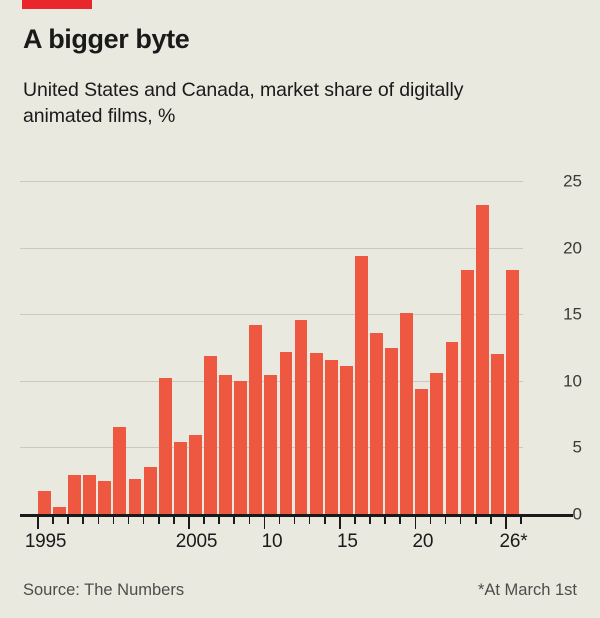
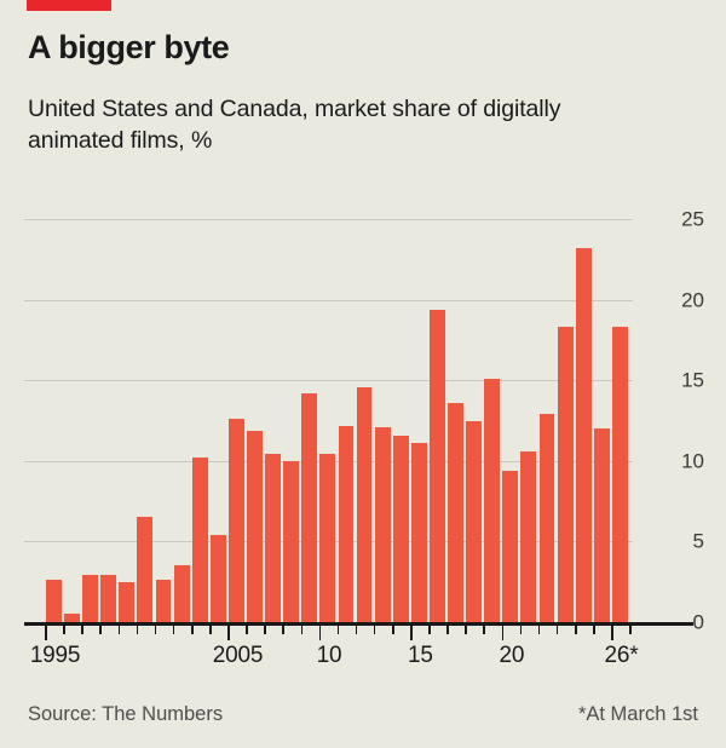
1995: 1.7 -> 2.6
2005: 5.9 -> 12.6
